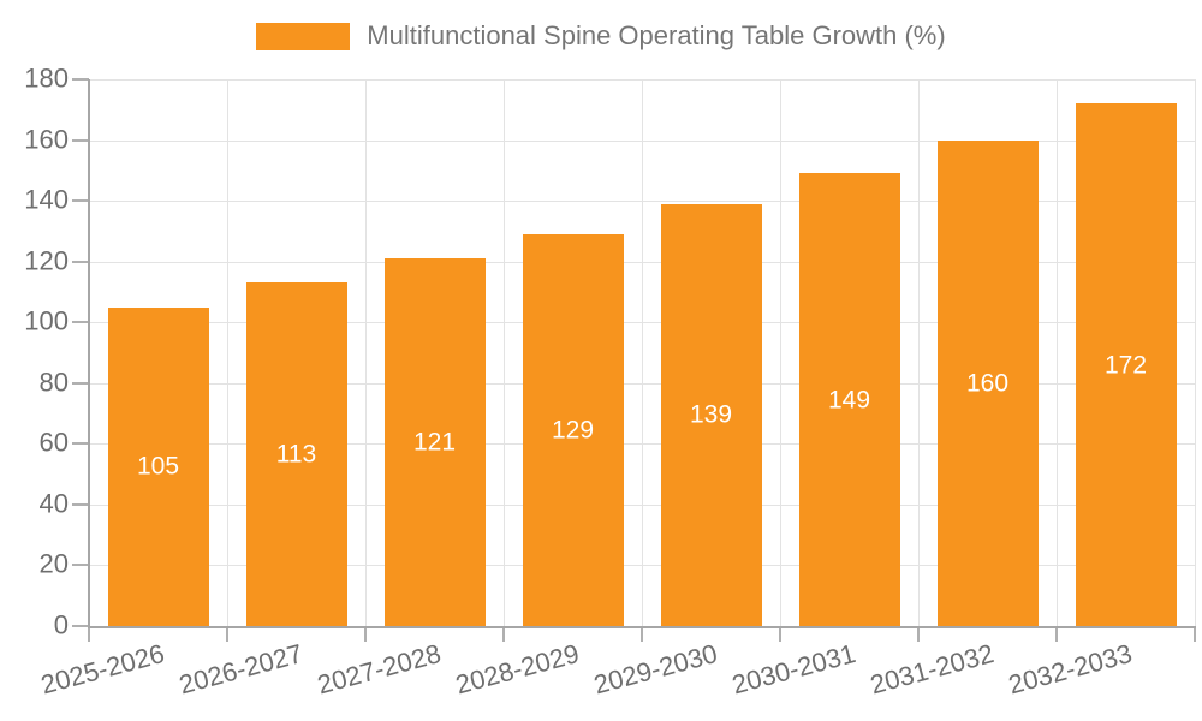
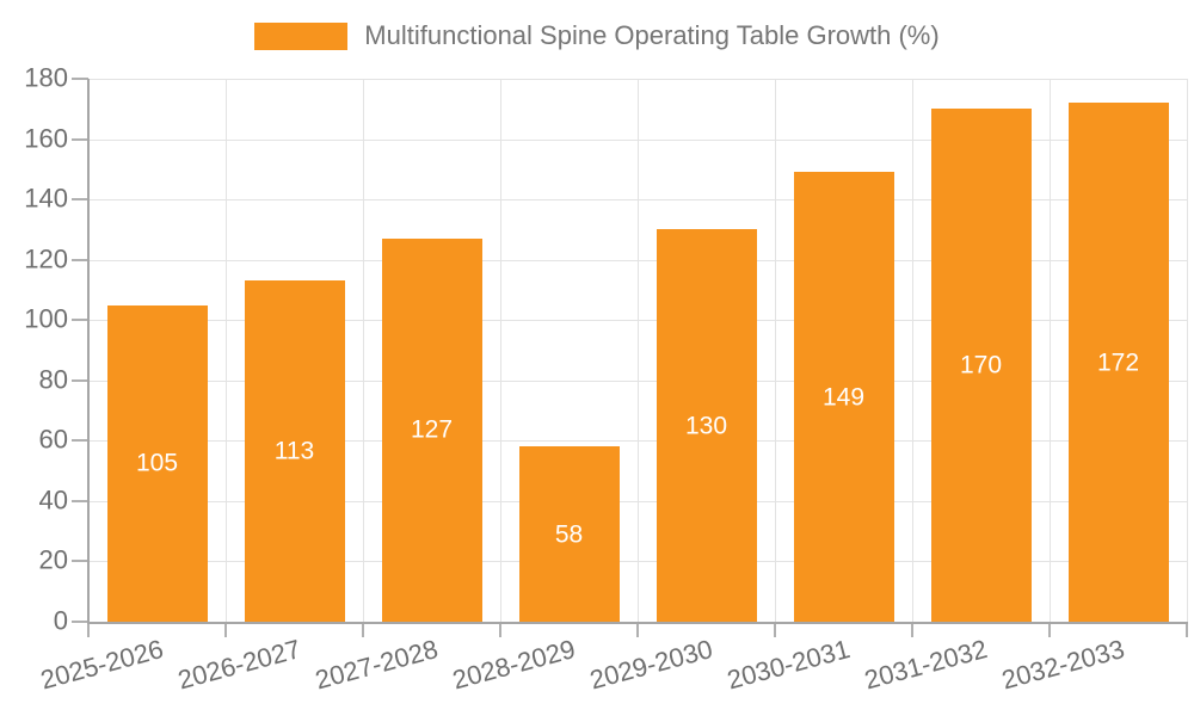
2027-2028: 121 -> 127
2028-2029: 129 -> 58
2029-2030: 139 -> 130
2031-2032: 160 -> 170
